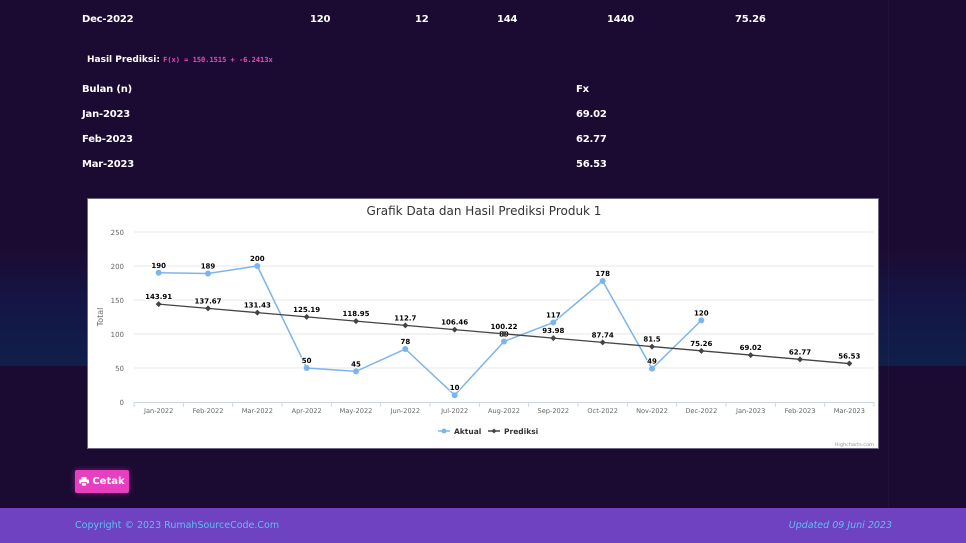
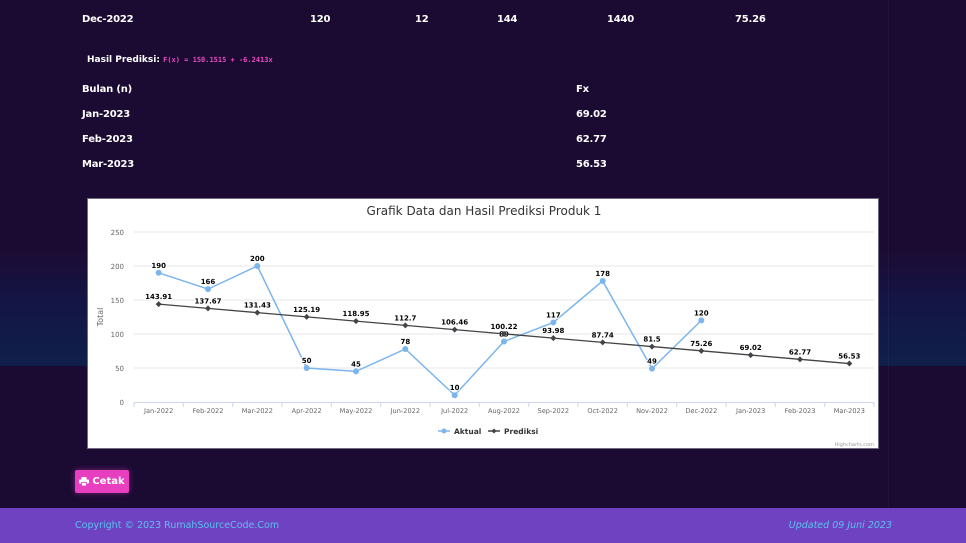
Aktual/Feb-2022: 189 -> 166
